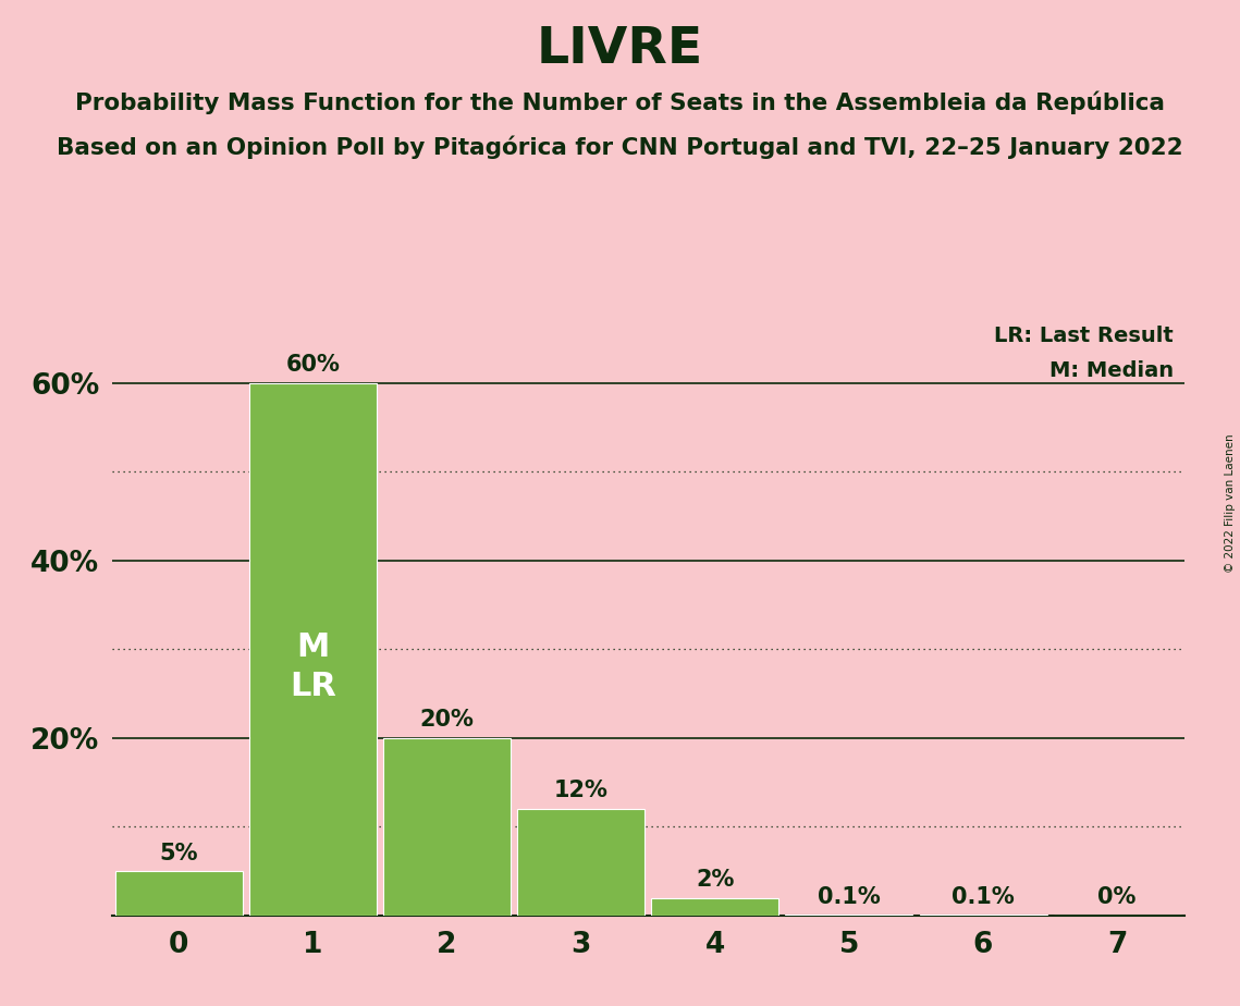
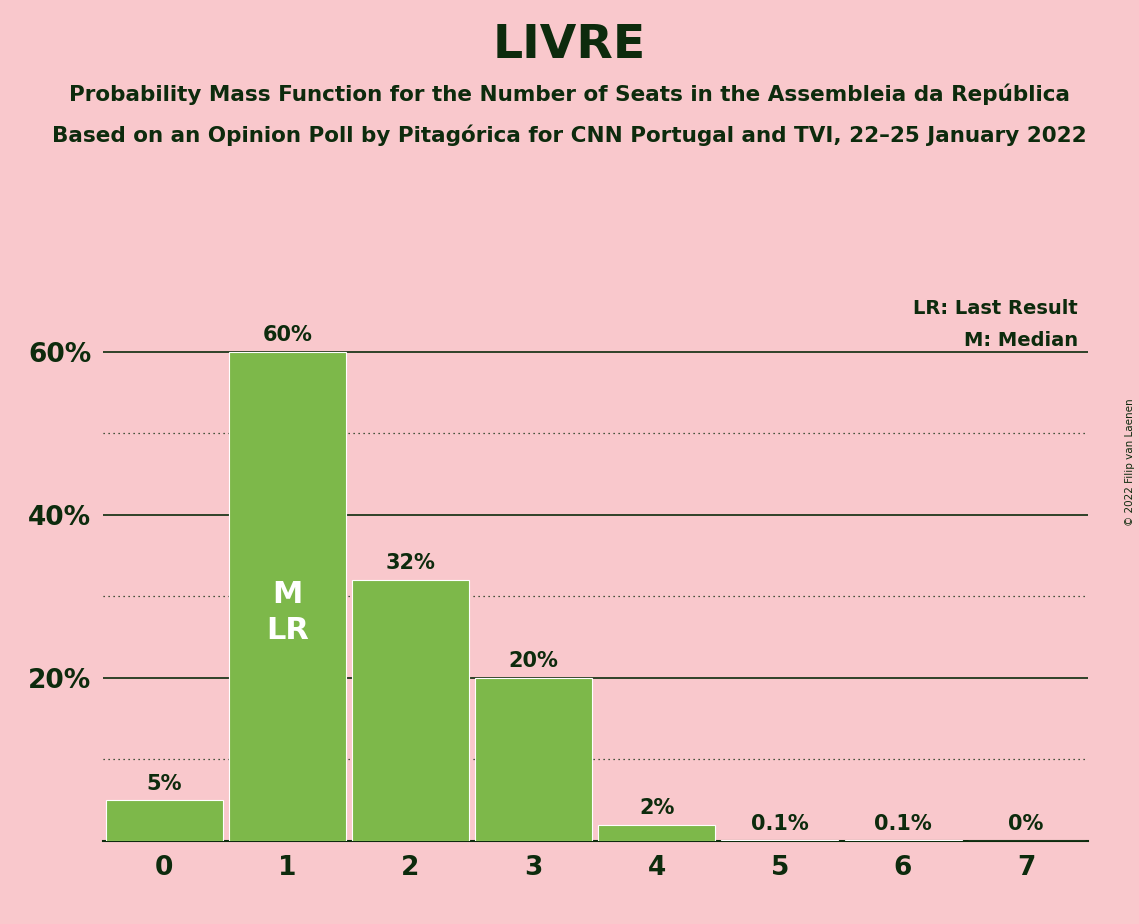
2: 20% -> 32%
3: 12% -> 20%
